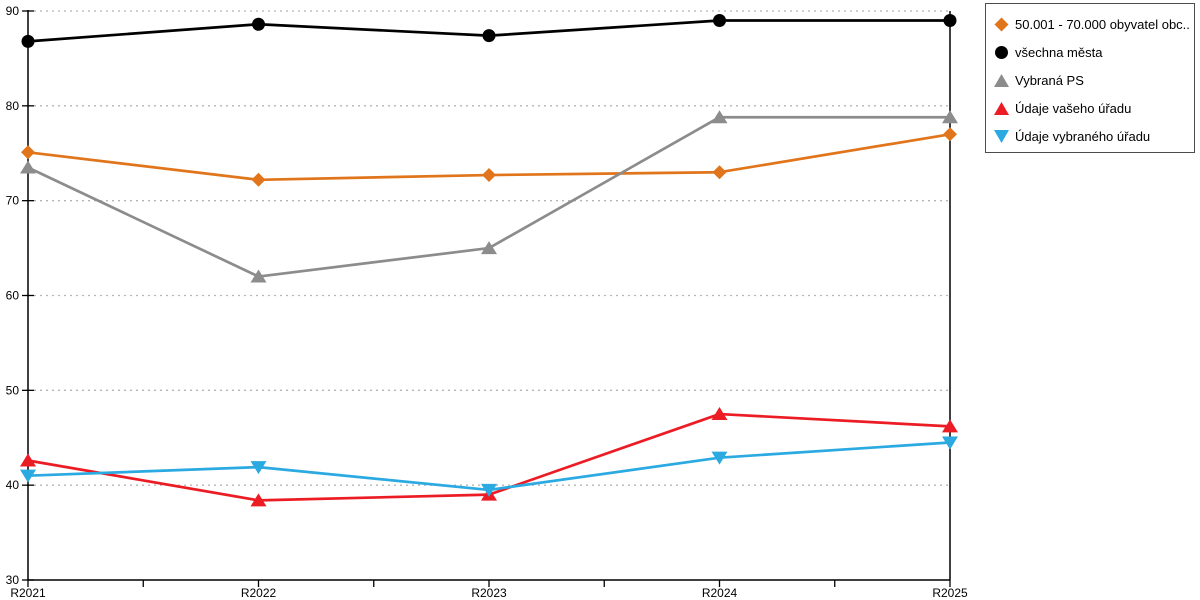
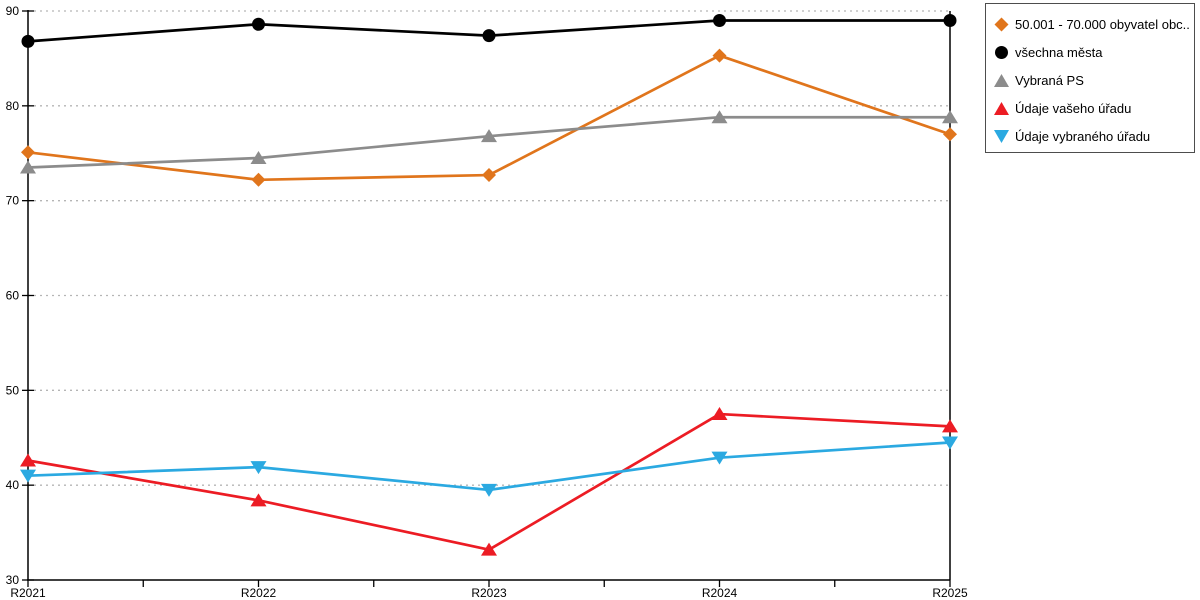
Vybraná PS/R2022: 62 -> 74
Vybraná PS/R2023: 65 -> 77
Údaje vašeho úřadu/R2023: 39 -> 33
50.001 - 70.000 obyvatel obc.../R2024: 73 -> 85
